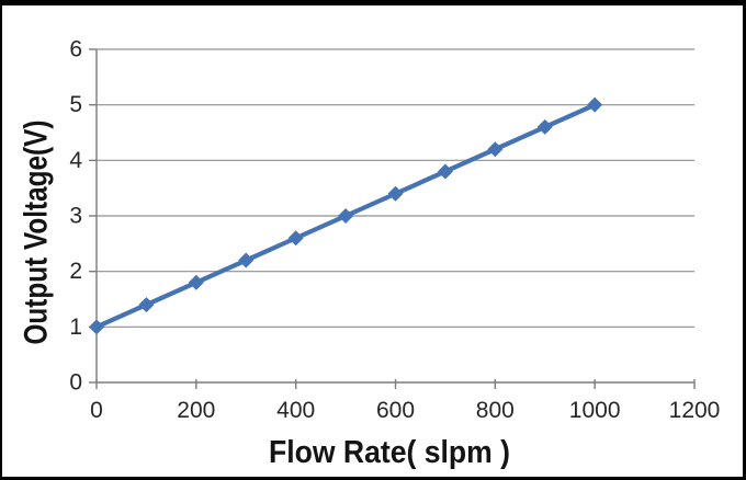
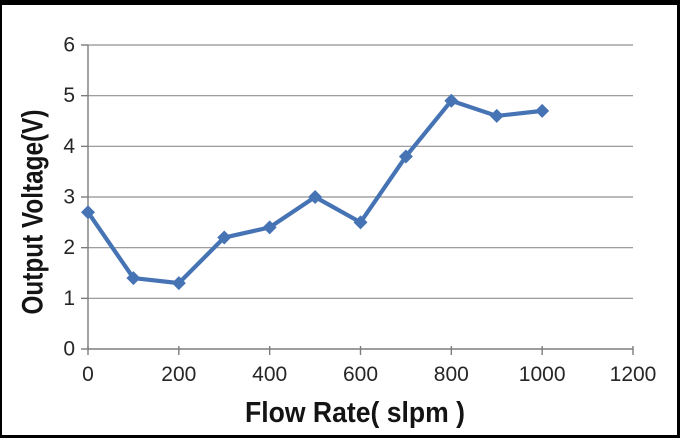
0: 1.0 -> 2.7
200: 1.8 -> 1.3
400: 2.6 -> 2.4
600: 3.4 -> 2.5
800: 4.2 -> 4.9
1000: 5.0 -> 4.7
